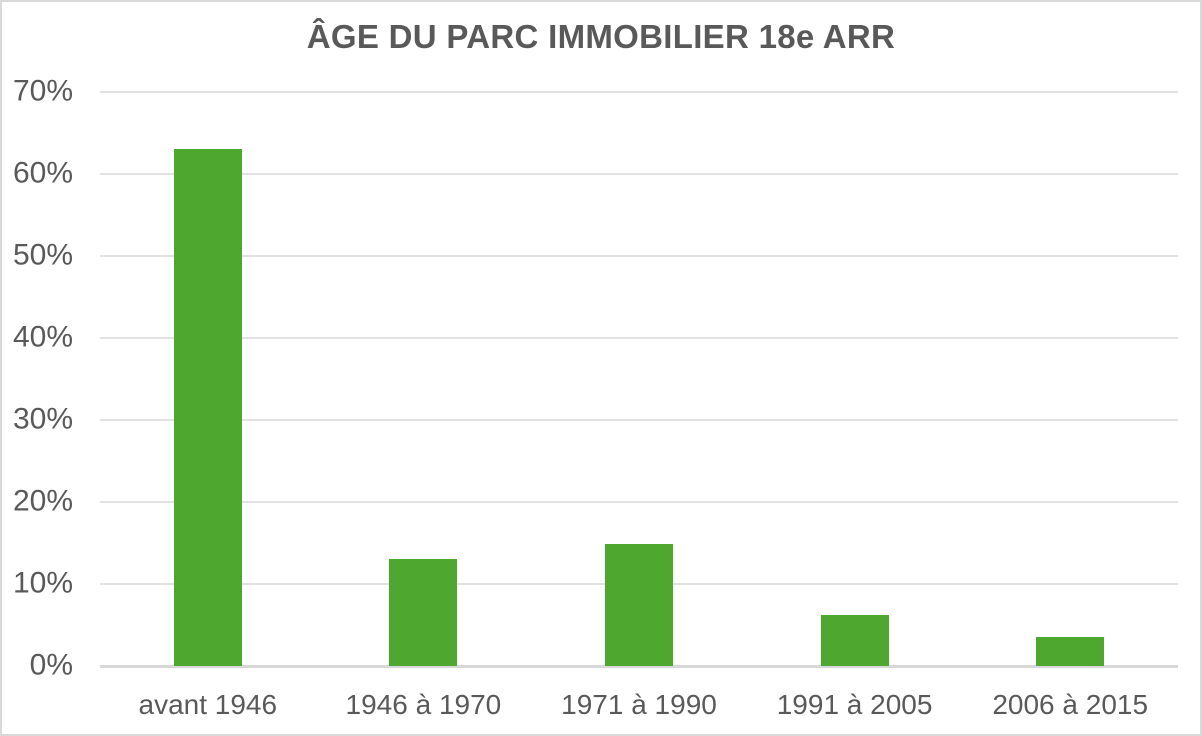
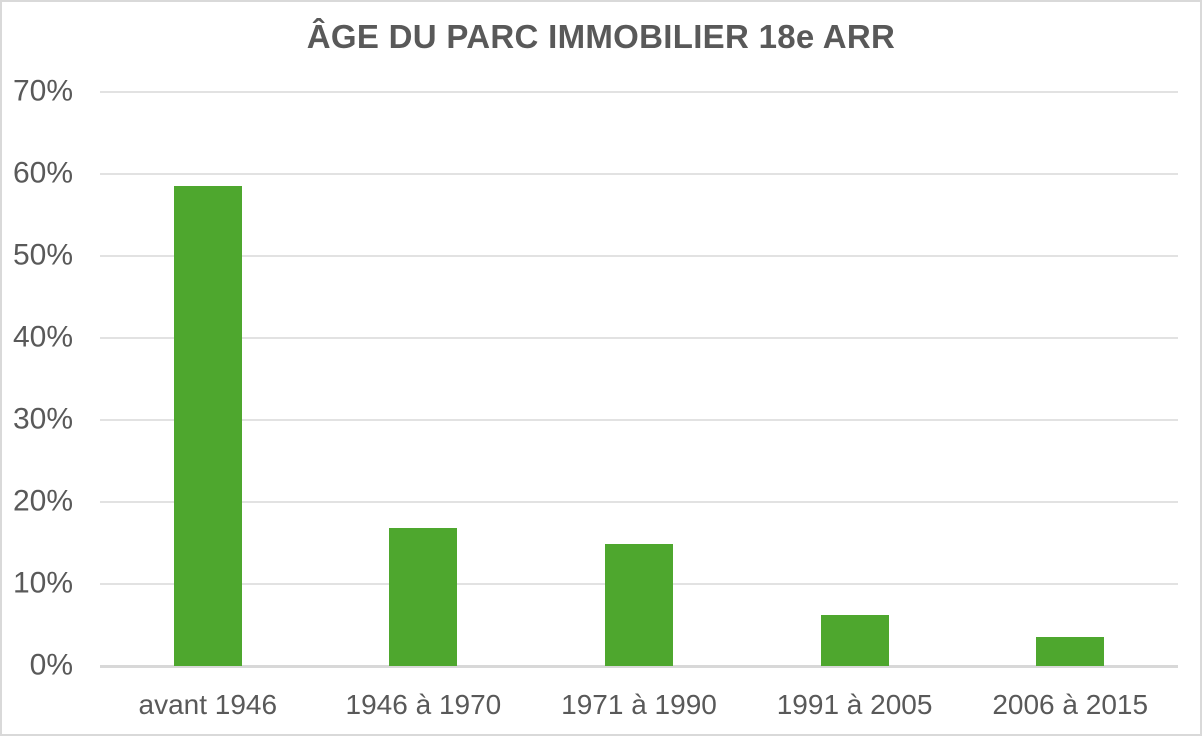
avant 1946: 63% -> 58%
1946 à 1970: 13% -> 17%
